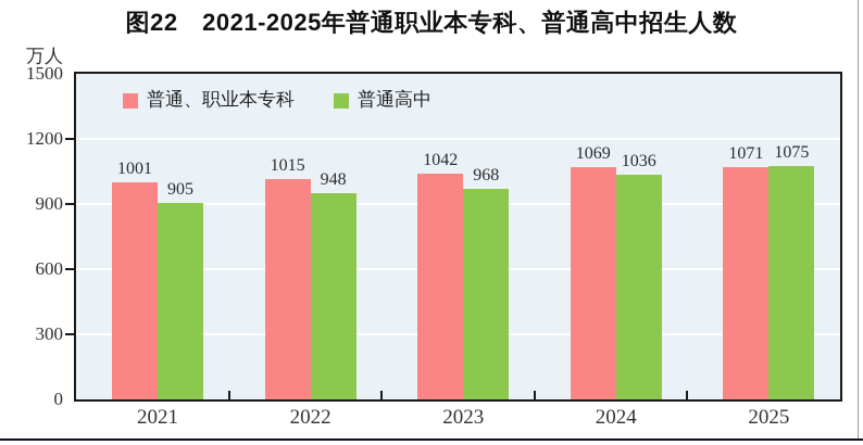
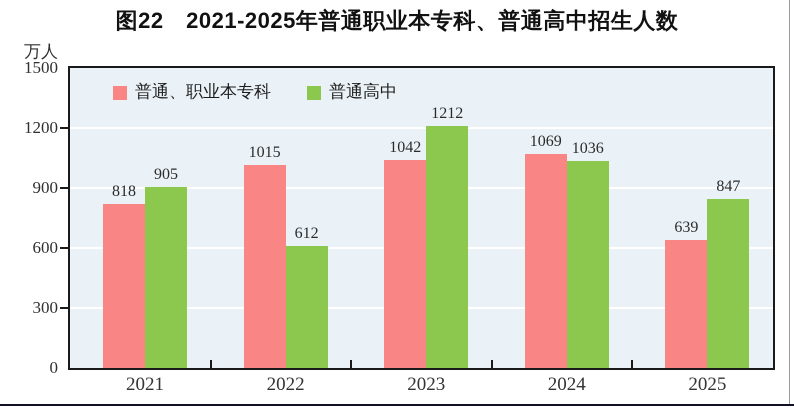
普通、职业本专科/2021: 1001 -> 818
普通高中/2022: 948 -> 612
普通高中/2023: 968 -> 1212
普通、职业本专科/2025: 1071 -> 639
普通高中/2025: 1075 -> 847
